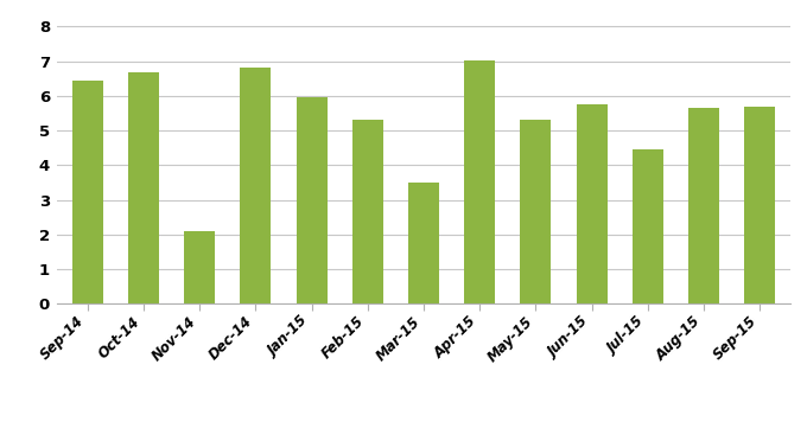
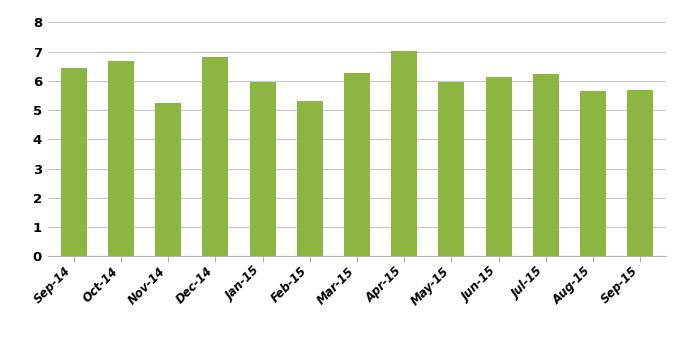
Nov-14: 2.10 -> 5.25
Mar-15: 3.50 -> 6.27
May-15: 5.30 -> 5.97
Jun-15: 5.75 -> 6.12
Jul-15: 4.45 -> 6.23
